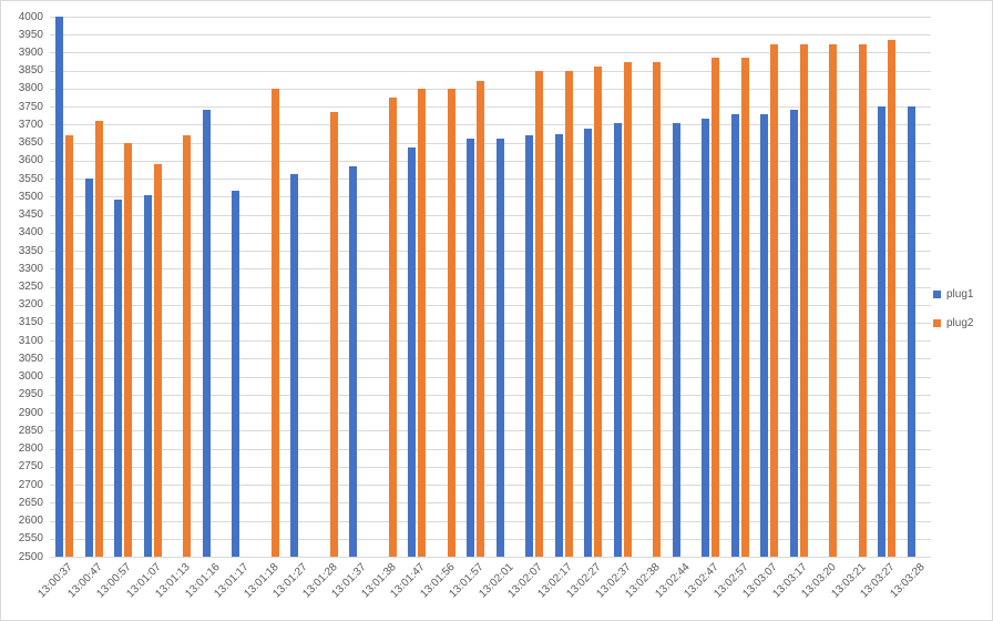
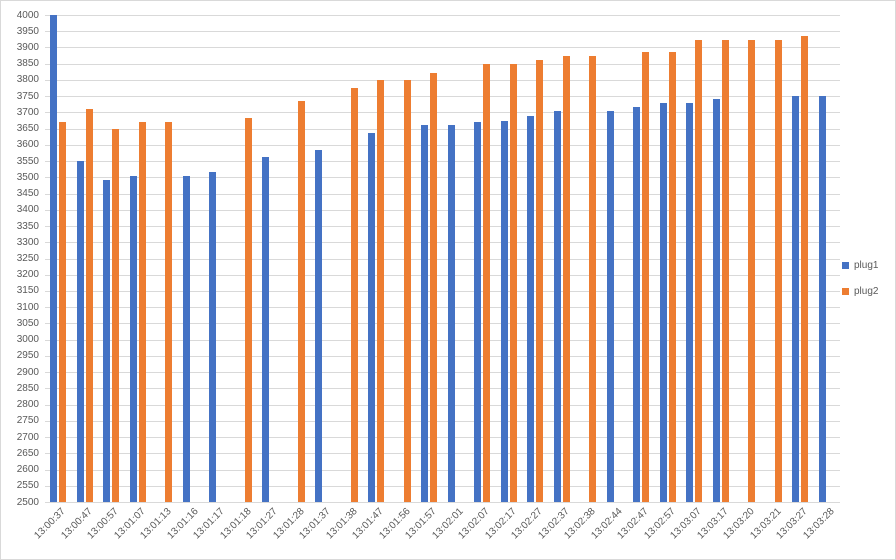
plug2/13:01:07: 3590 -> 3670
plug1/13:01:16: 3740 -> 3500
plug2/13:01:18: 3800 -> 3680
